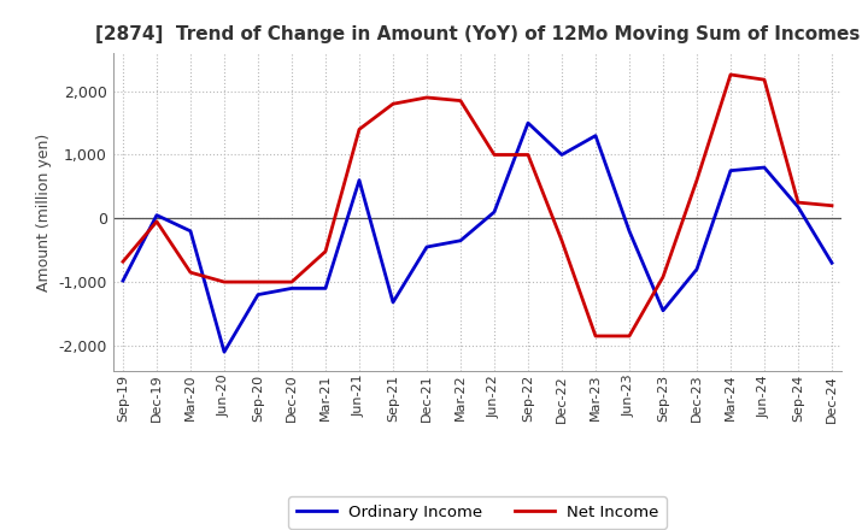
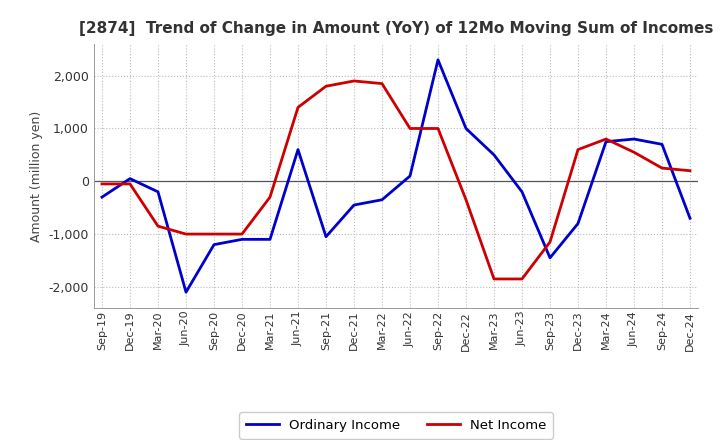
Ordinary Income/Sep-19: -980 -> -300
Net Income/Sep-19: -680 -> -50
Net Income/Mar-21: -520 -> -300
Ordinary Income/Sep-21: -1,320 -> -1,050
Ordinary Income/Sep-22: 1,500 -> 2,300
Ordinary Income/Mar-23: 1,300 -> 500
Net Income/Sep-23: -920 -> -1,150
Net Income/Mar-24: 2,260 -> 800
Net Income/Jun-24: 2,180 -> 550
Ordinary Income/Sep-24: 180 -> 700
